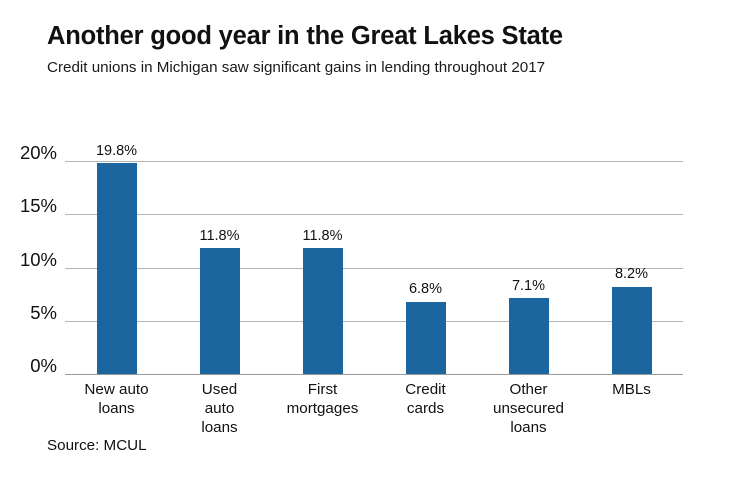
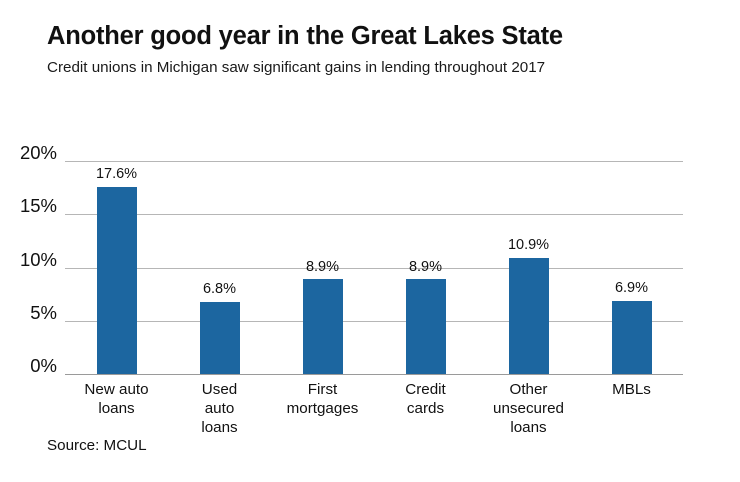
New auto loans: 19.8% -> 17.6%
Used auto loans: 11.8% -> 6.8%
First mortgages: 11.8% -> 8.9%
Credit cards: 6.8% -> 8.9%
Other unsecured loans: 7.1% -> 10.9%
MBLs: 8.2% -> 6.9%
